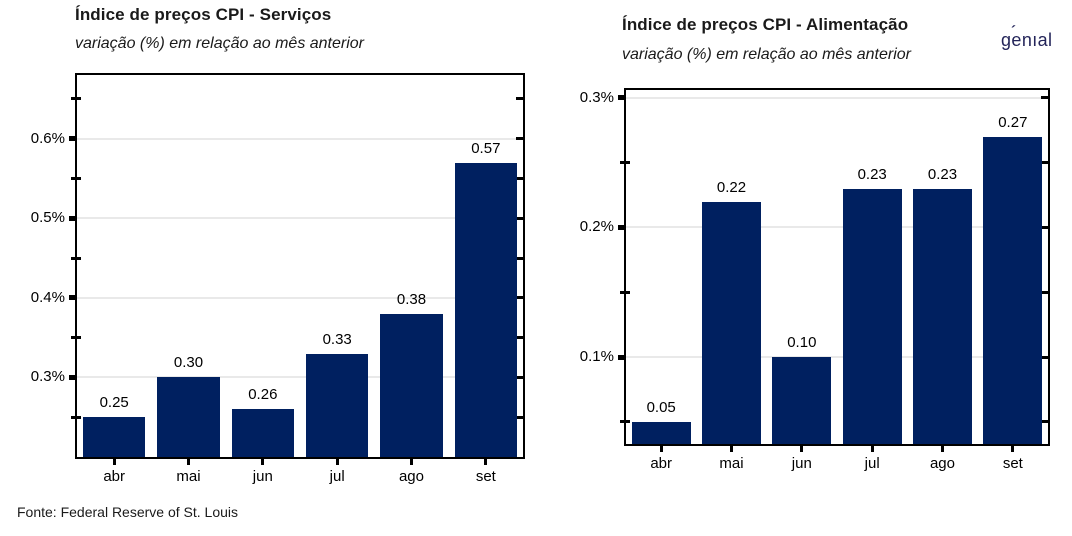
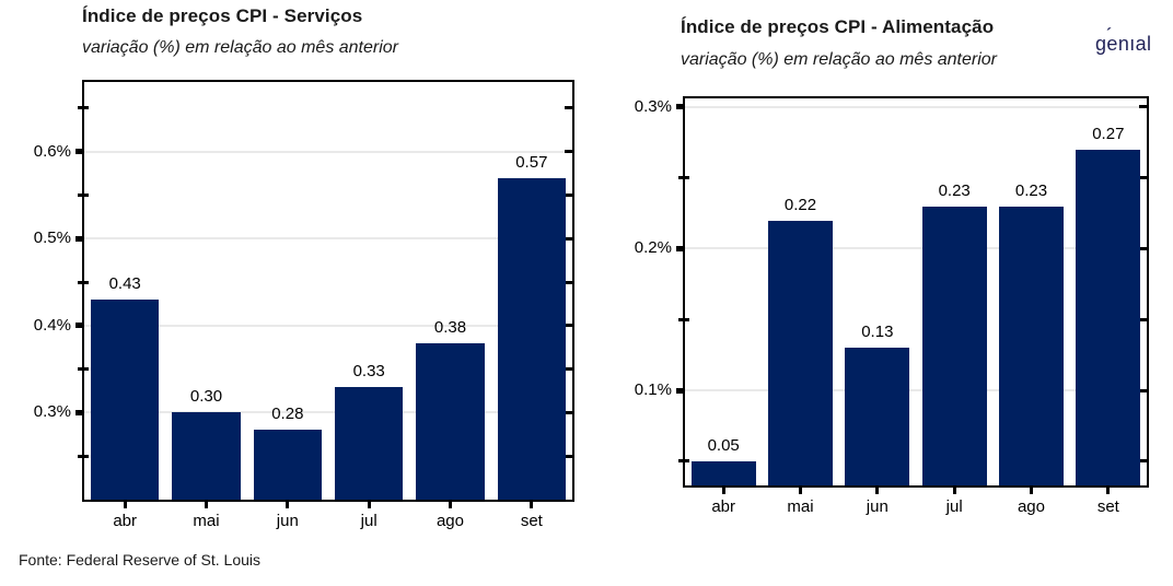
Índice de preços CPI - Serviços/abr: 0.25 -> 0.43
Índice de preços CPI - Serviços/jun: 0.26 -> 0.28
Índice de preços CPI - Alimentação/jun: 0.10 -> 0.13
